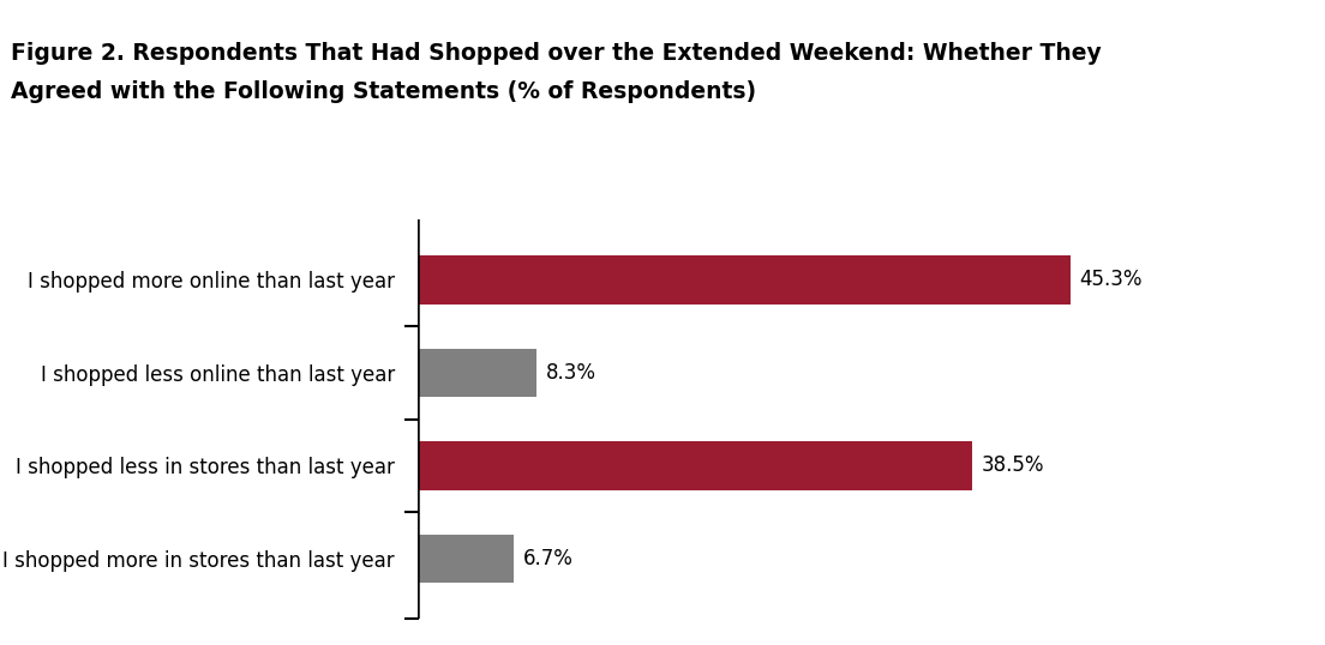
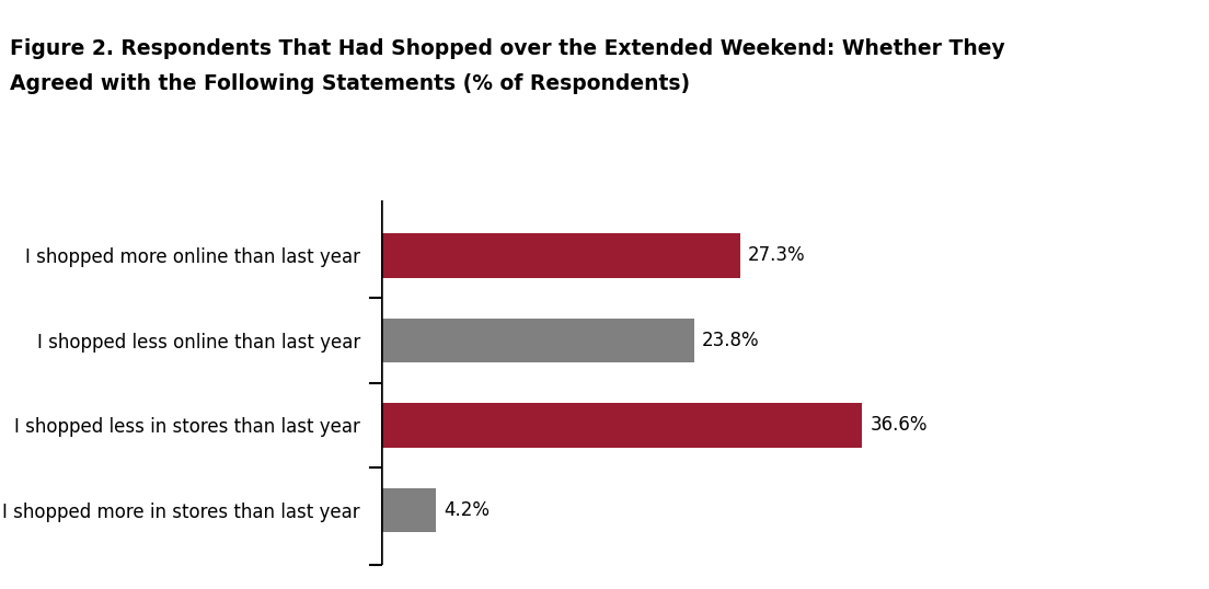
I shopped more online than last year: 45.3% -> 27.3%
I shopped less online than last year: 8.3% -> 23.8%
I shopped less in stores than last year: 38.5% -> 36.6%
I shopped more in stores than last year: 6.7% -> 4.2%
